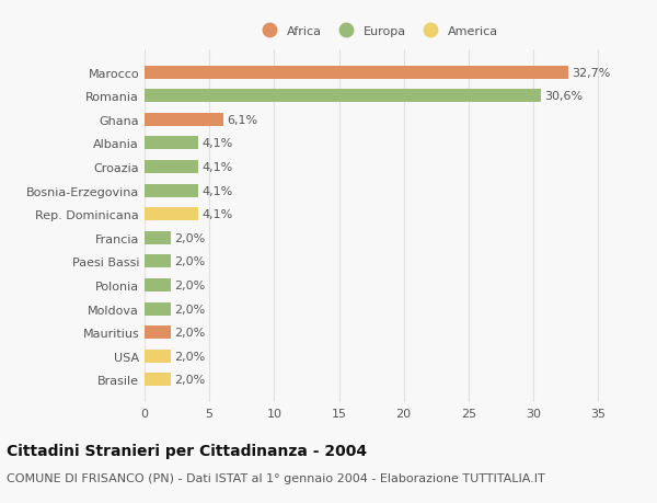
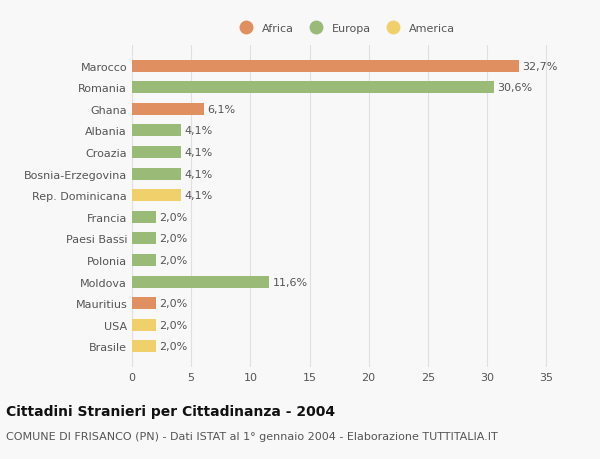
Moldova: 2,0% -> 11,6%
